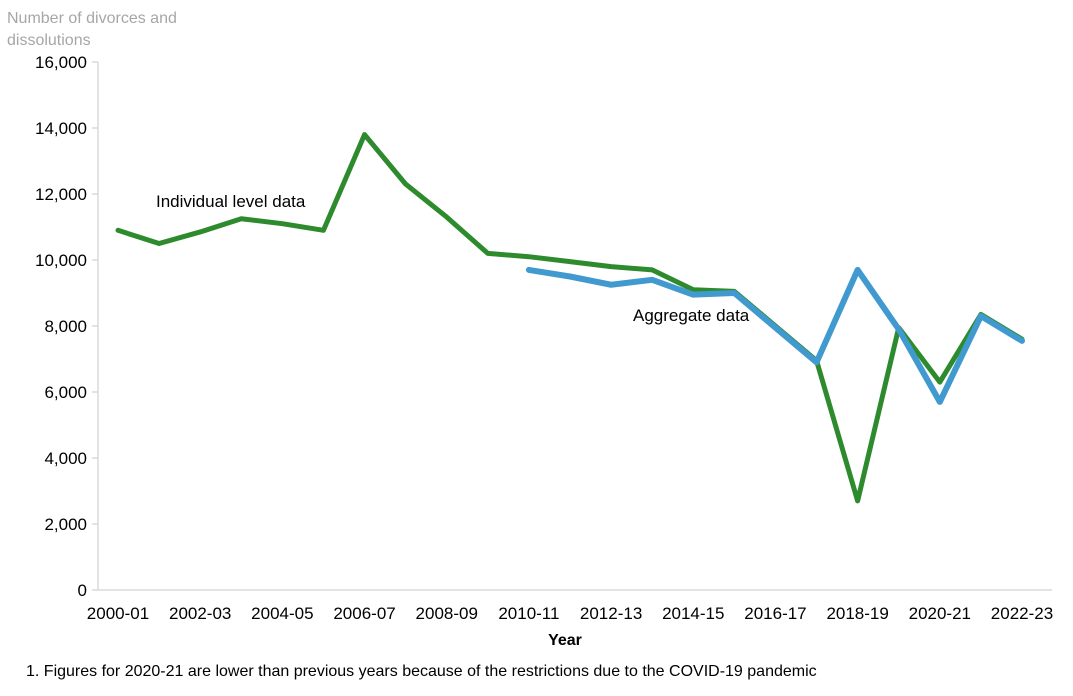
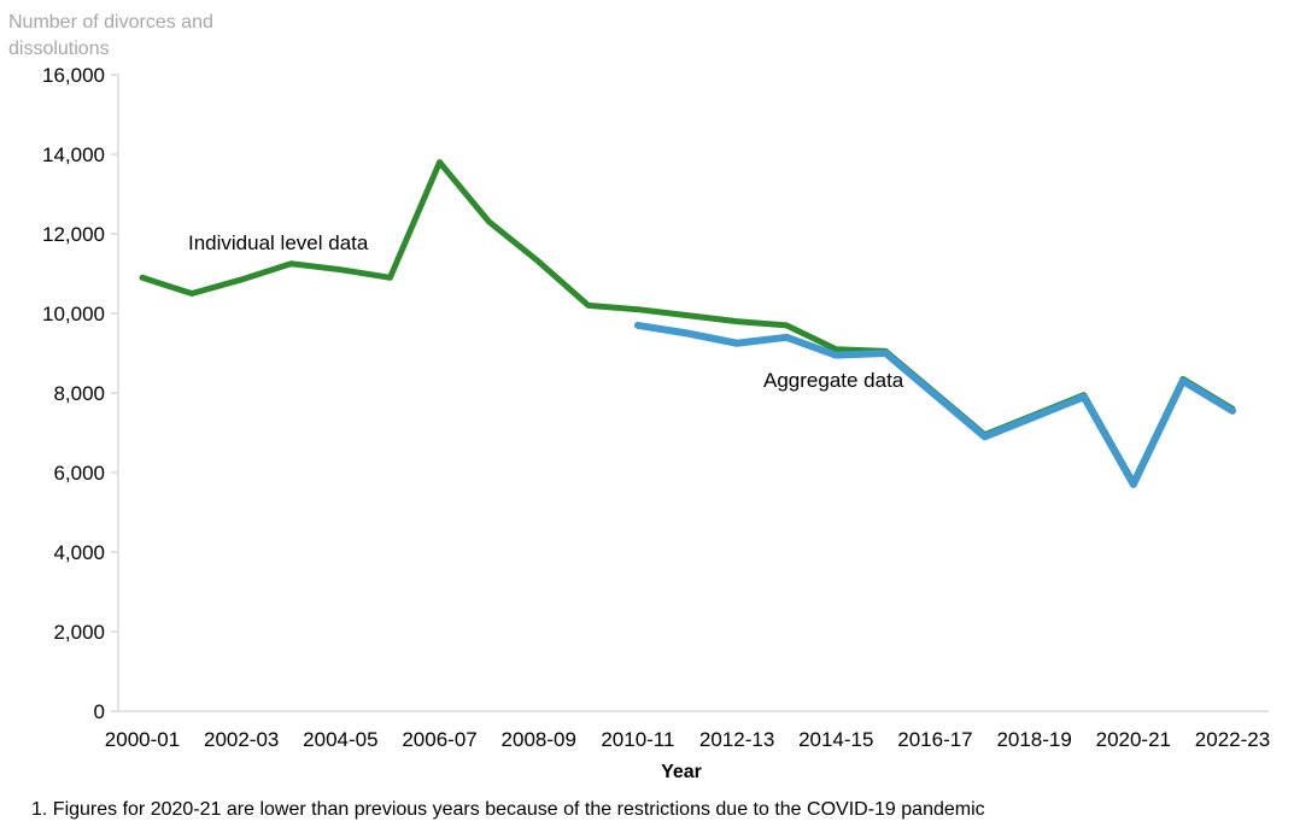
Individual level data/2018-19: 2700 -> 7400
Aggregate data/2018-19: 9700 -> 7400
Individual level data/2020-21: 6300 -> 5800
